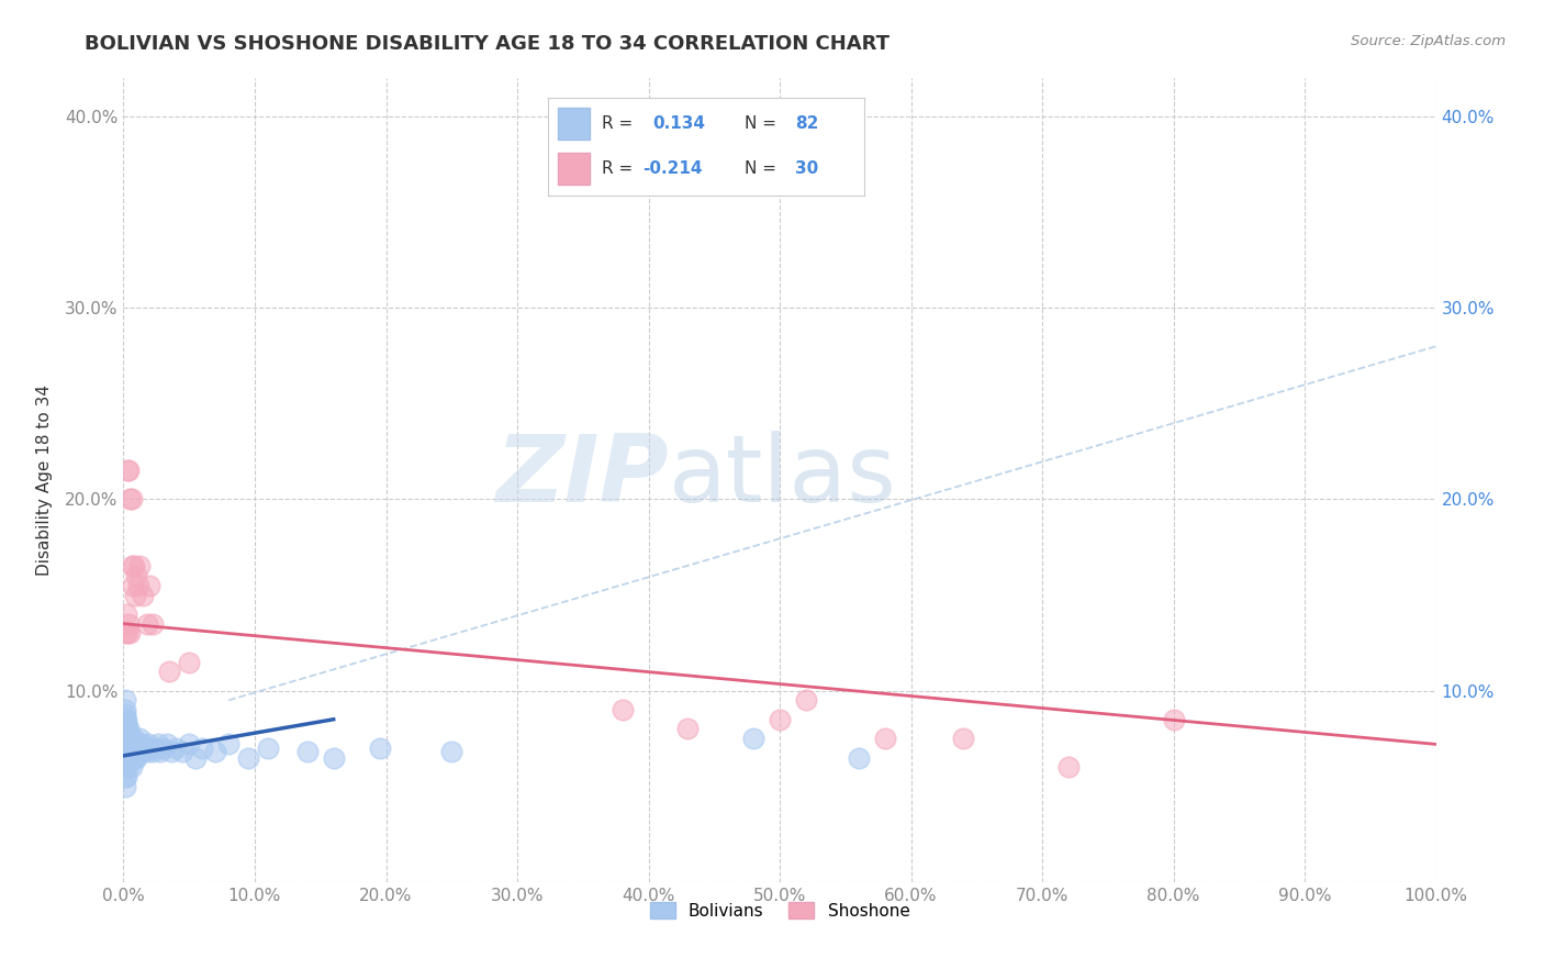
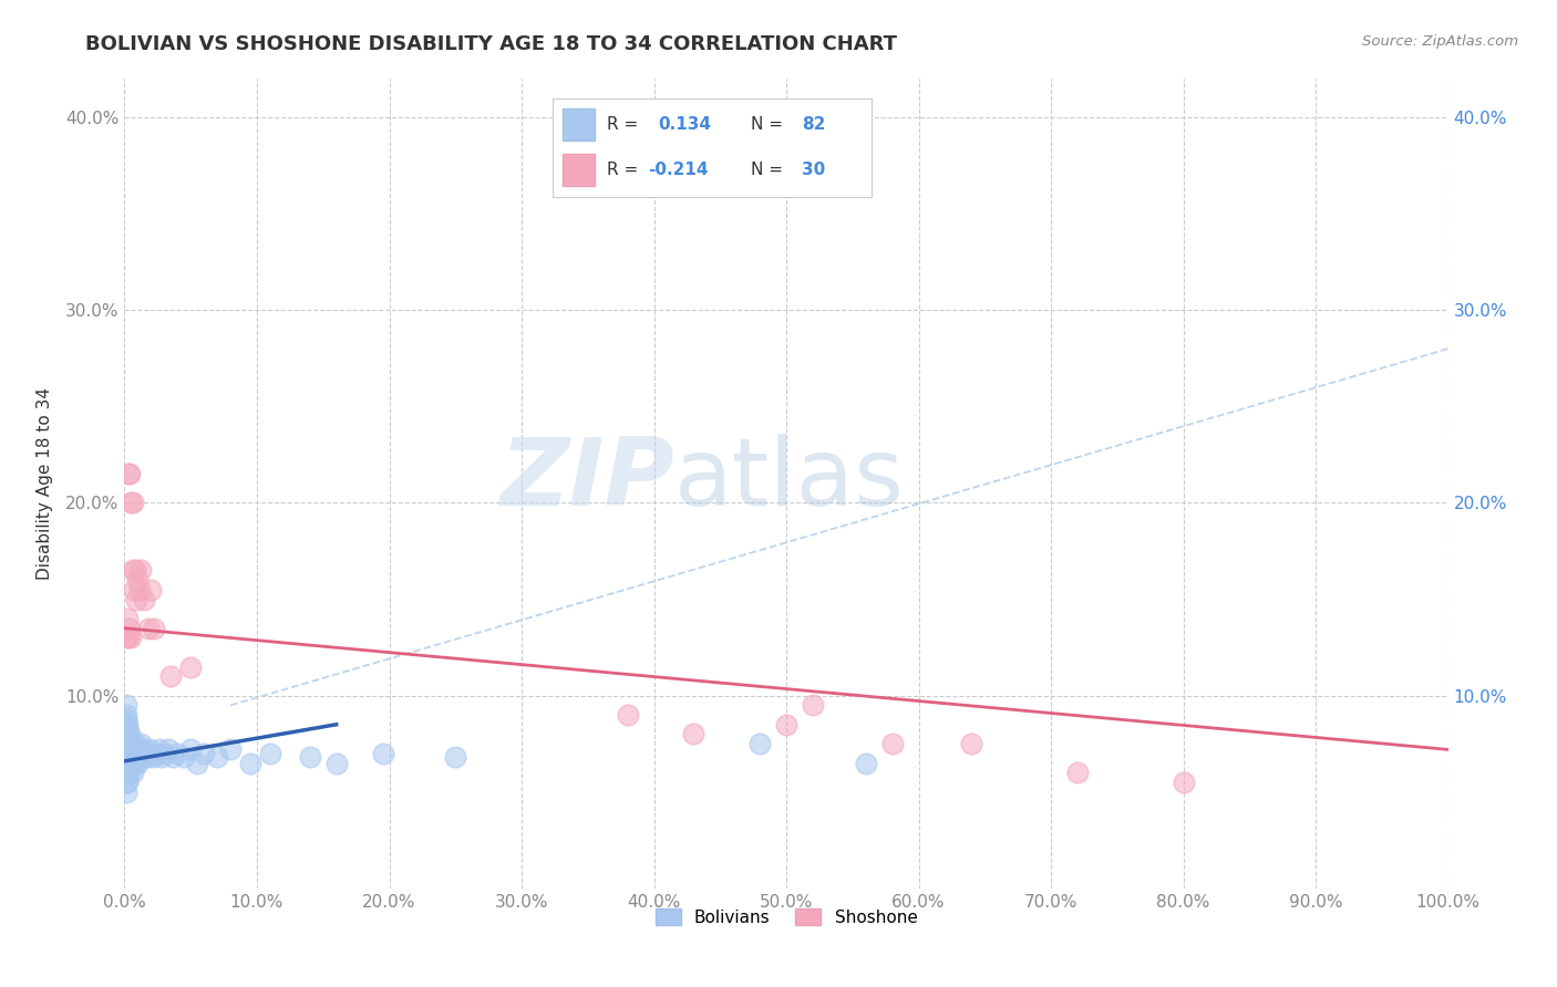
Shoshone/80.0%: 8.5% -> 5.5%
